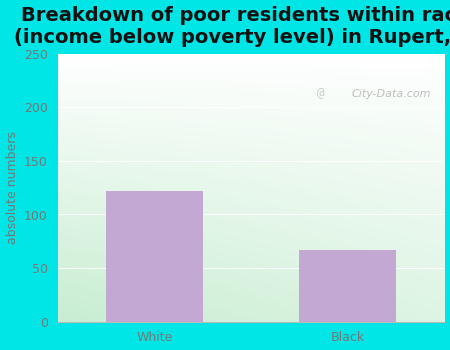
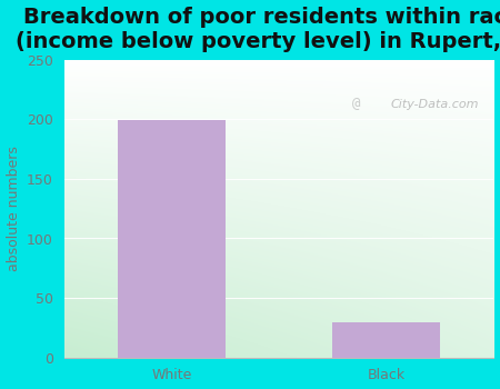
White: 122 -> 199
Black: 67 -> 30
